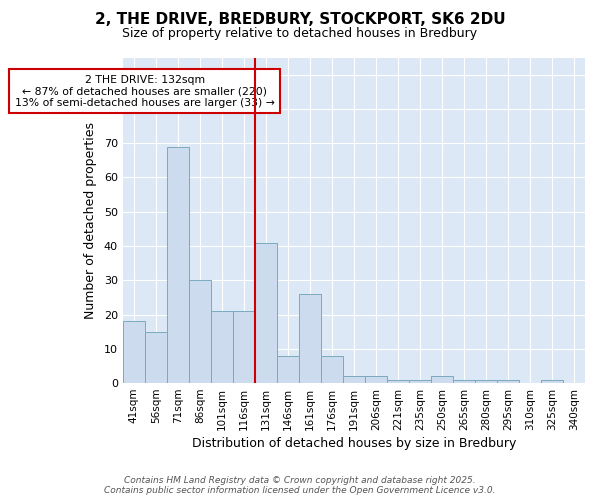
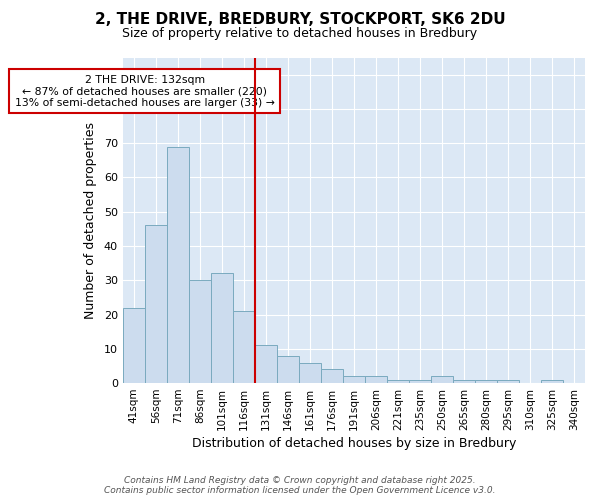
41sqm: 18 -> 22
56sqm: 15 -> 46
101sqm: 21 -> 32
131sqm: 41 -> 11
161sqm: 26 -> 6
176sqm: 8 -> 4
